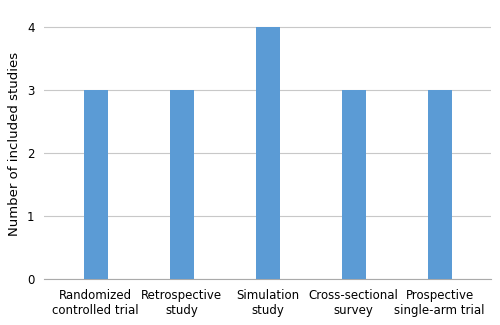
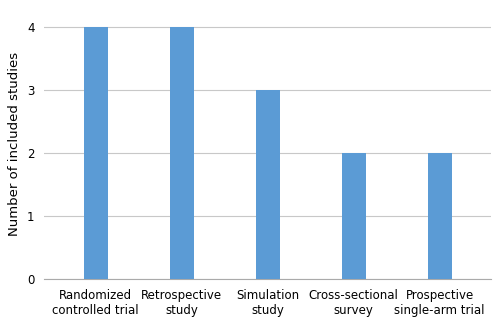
Randomized controlled trial: 3 -> 4
Retrospective study: 3 -> 4
Simulation study: 4 -> 3
Cross-sectional survey: 3 -> 2
Prospective single-arm trial: 3 -> 2
